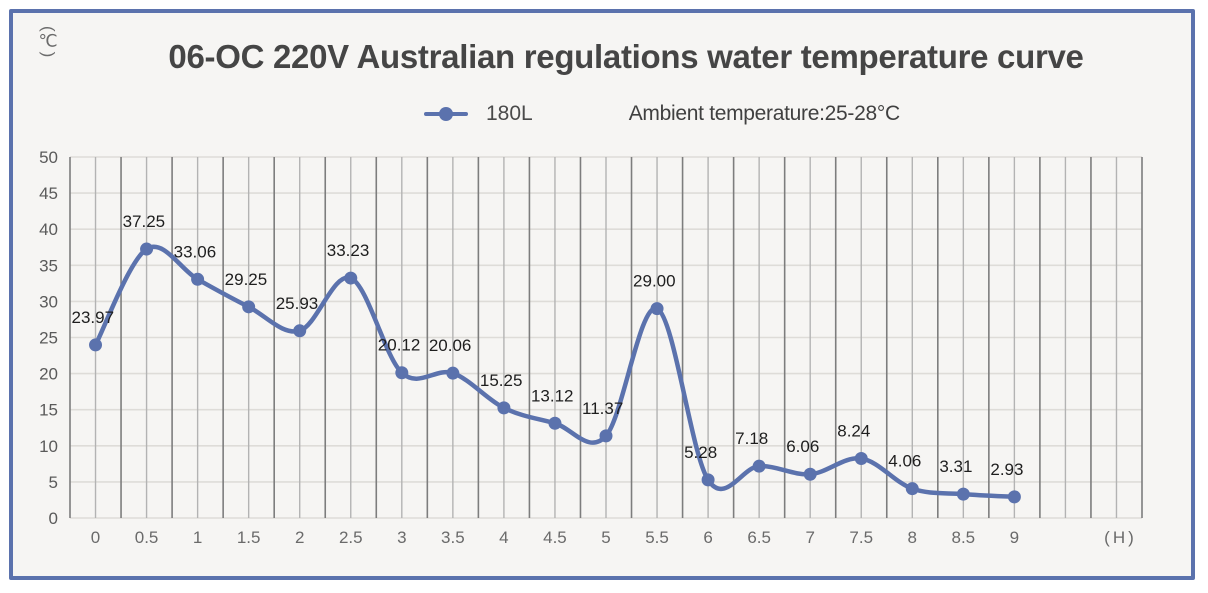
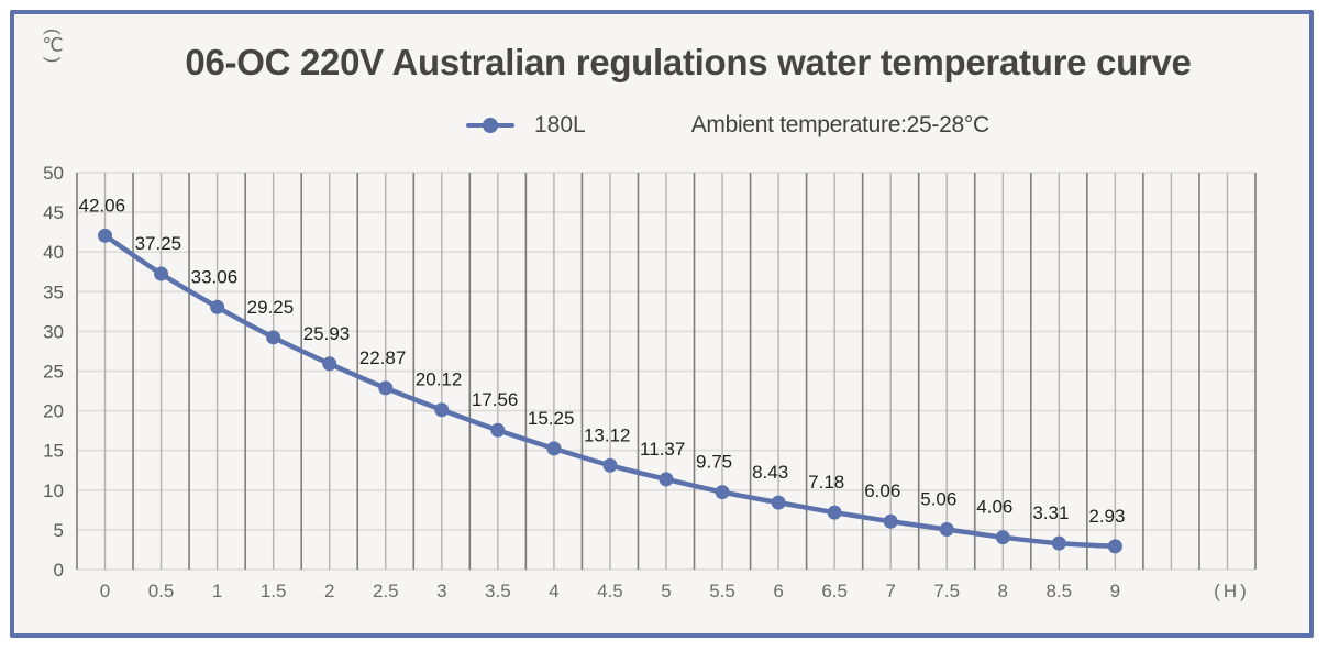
0: 23.97 -> 42.06
2.5: 33.23 -> 22.87
3.5: 20.06 -> 17.56
5.5: 29.00 -> 9.75
6: 5.28 -> 8.43
7.5: 8.24 -> 5.06
